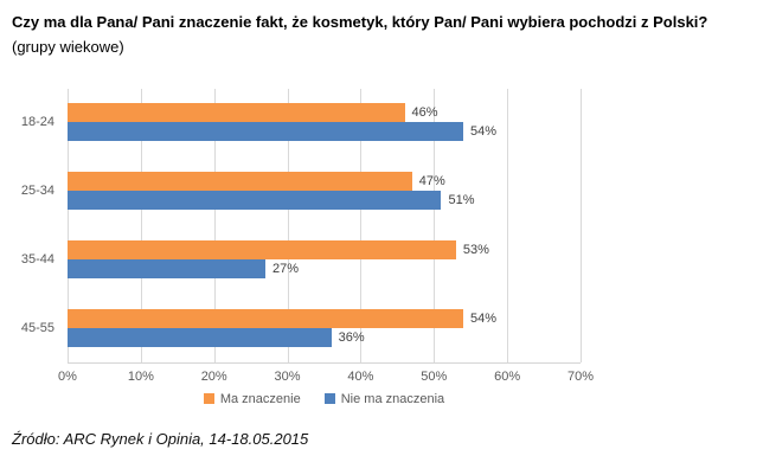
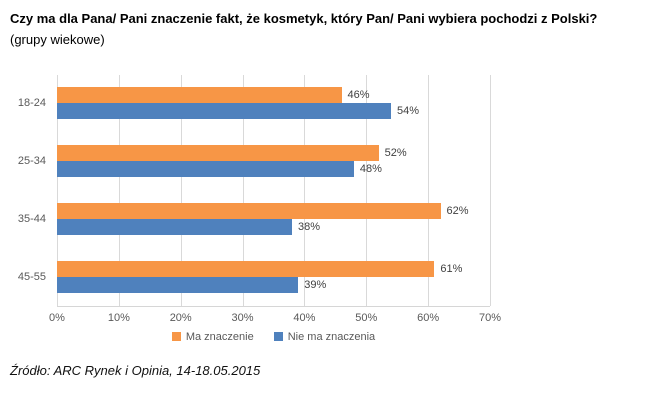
Ma znaczenie/25-34: 47% -> 52%
Nie ma znaczenia/25-34: 51% -> 48%
Ma znaczenie/35-44: 53% -> 62%
Nie ma znaczenia/35-44: 27% -> 38%
Ma znaczenie/45-55: 54% -> 61%
Nie ma znaczenia/45-55: 36% -> 39%
